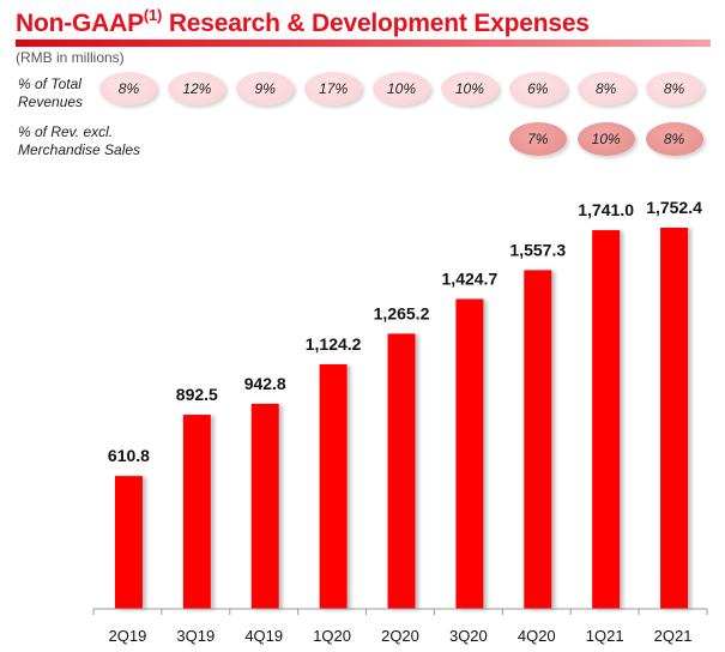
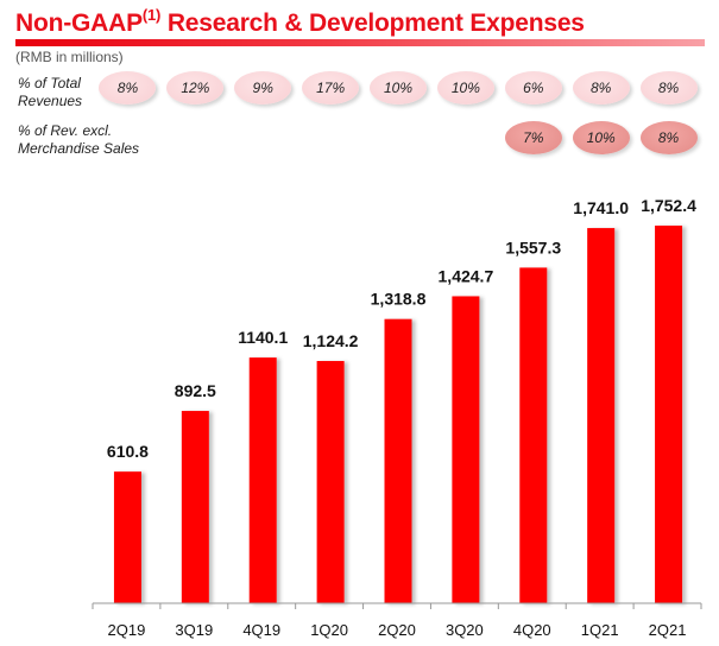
4Q19: 942.8 -> 1140.1
2Q20: 1,265.2 -> 1,318.8
